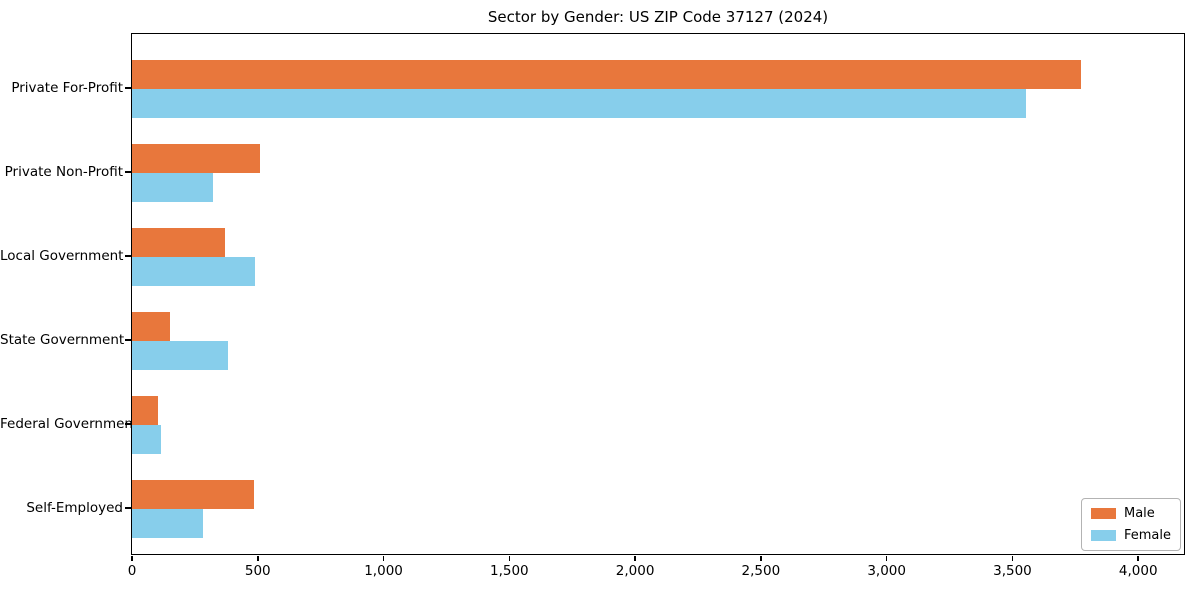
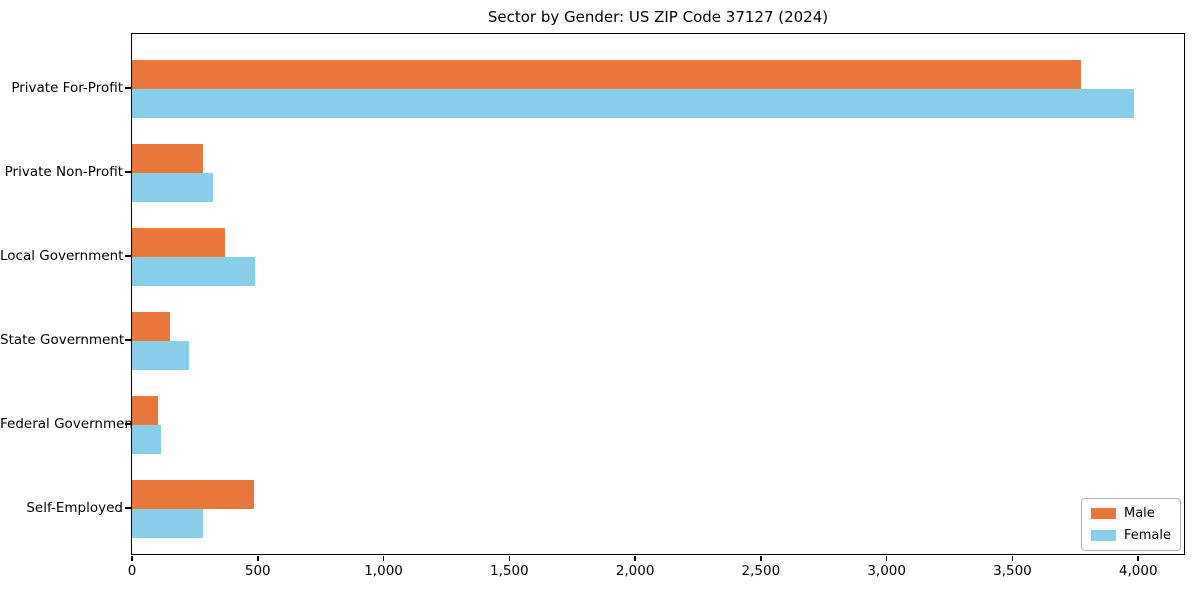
Female/Private For-Profit: 3550 -> 3980
Male/Private Non-Profit: 510 -> 280
Female/State Government: 380 -> 220
